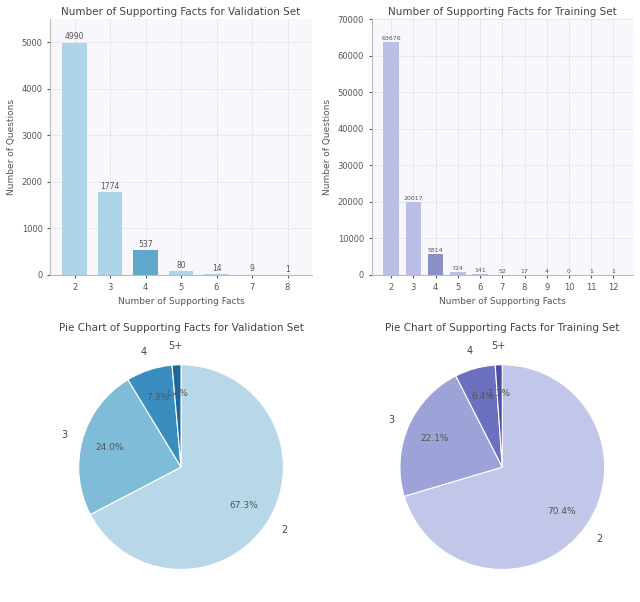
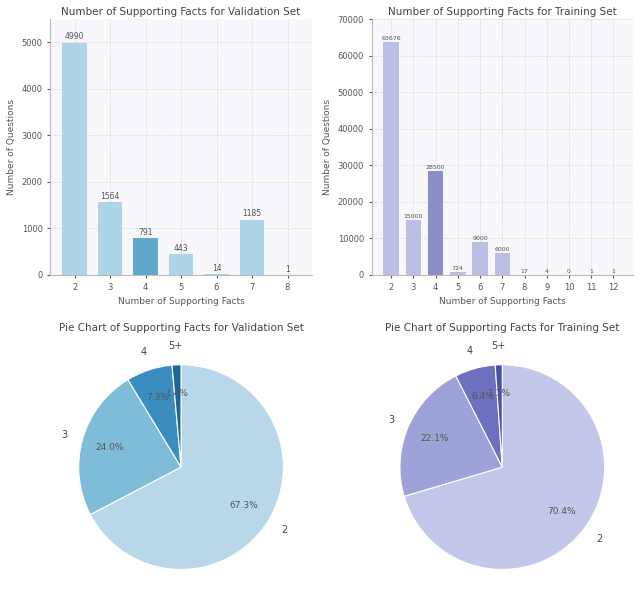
Number of Supporting Facts for Validation Set/3: 1774 -> 1564
Number of Supporting Facts for Validation Set/4: 537 -> 791
Number of Supporting Facts for Validation Set/5: 80 -> 443
Number of Supporting Facts for Validation Set/7: 9 -> 1185
Number of Supporting Facts for Training Set/3: 20000 -> 15000
Number of Supporting Facts for Training Set/4: 5800 -> 28500
Number of Supporting Facts for Training Set/6: 100 -> 9000
Number of Supporting Facts for Training Set/7: 100 -> 6000
